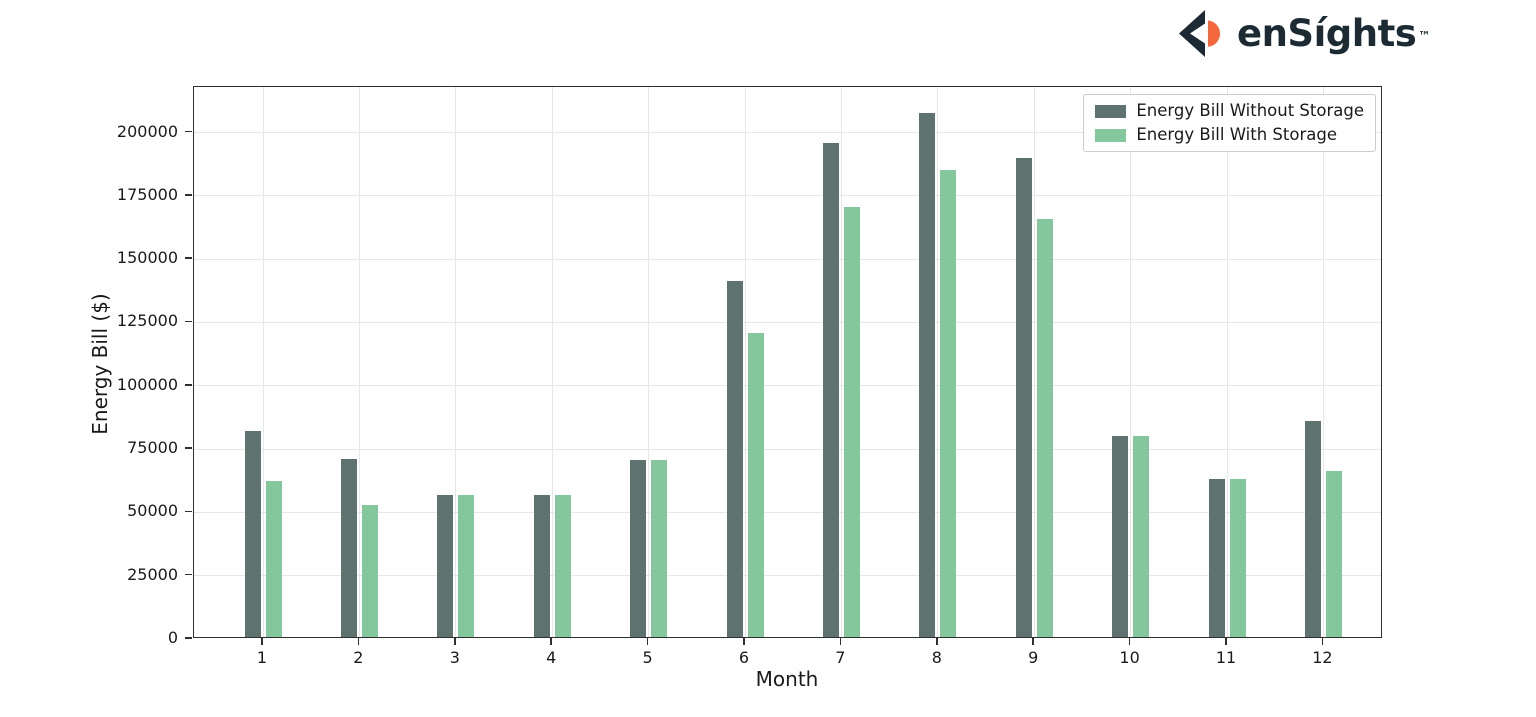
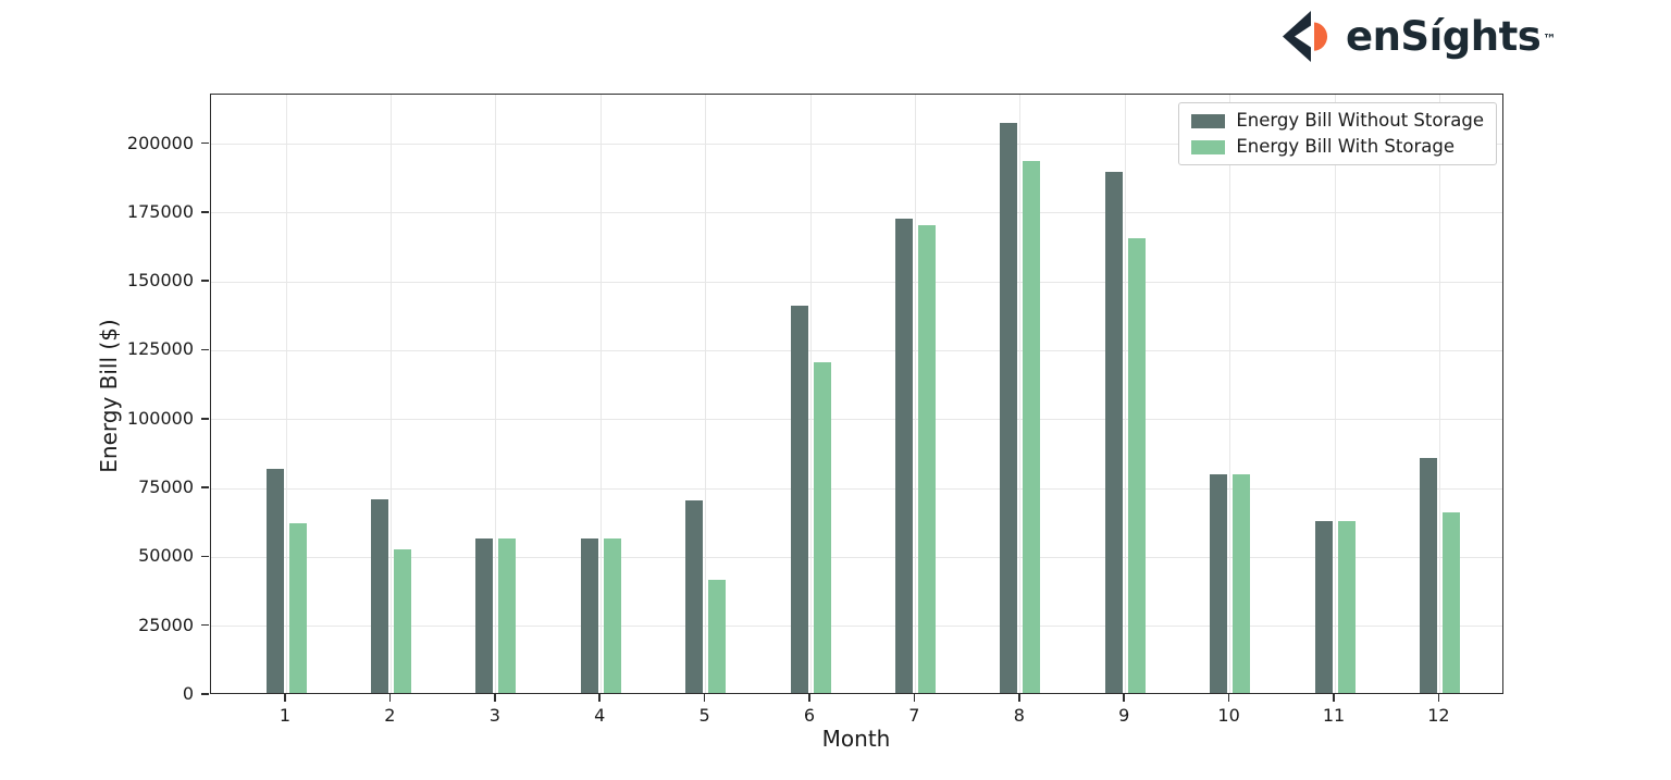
Energy Bill With Storage/5: 70000 -> 41000
Energy Bill Without Storage/7: 195000 -> 172000
Energy Bill With Storage/8: 184000 -> 193000
